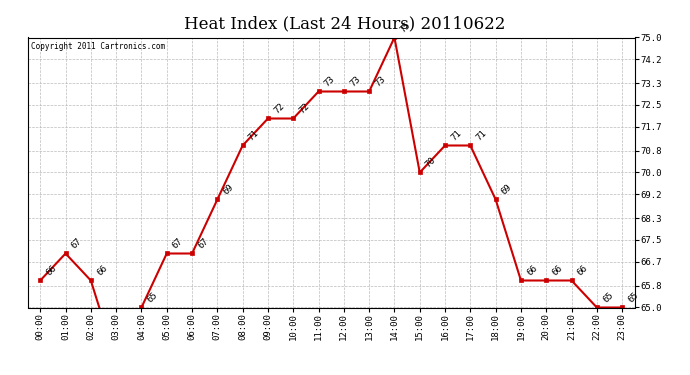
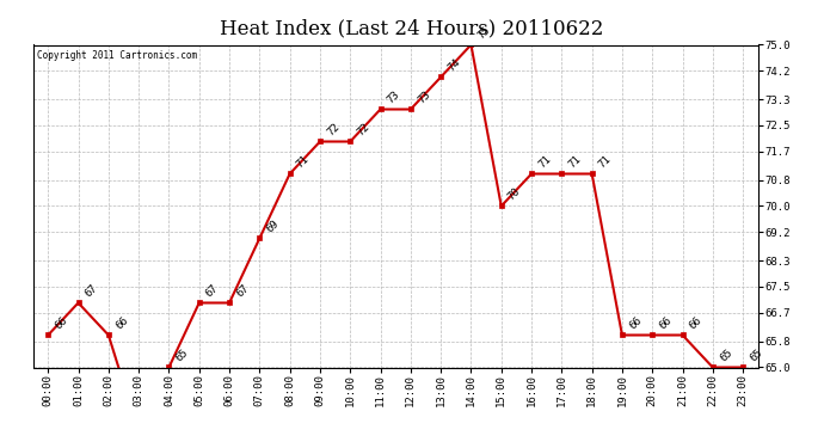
13:00: 73 -> 74
18:00: 69 -> 71
